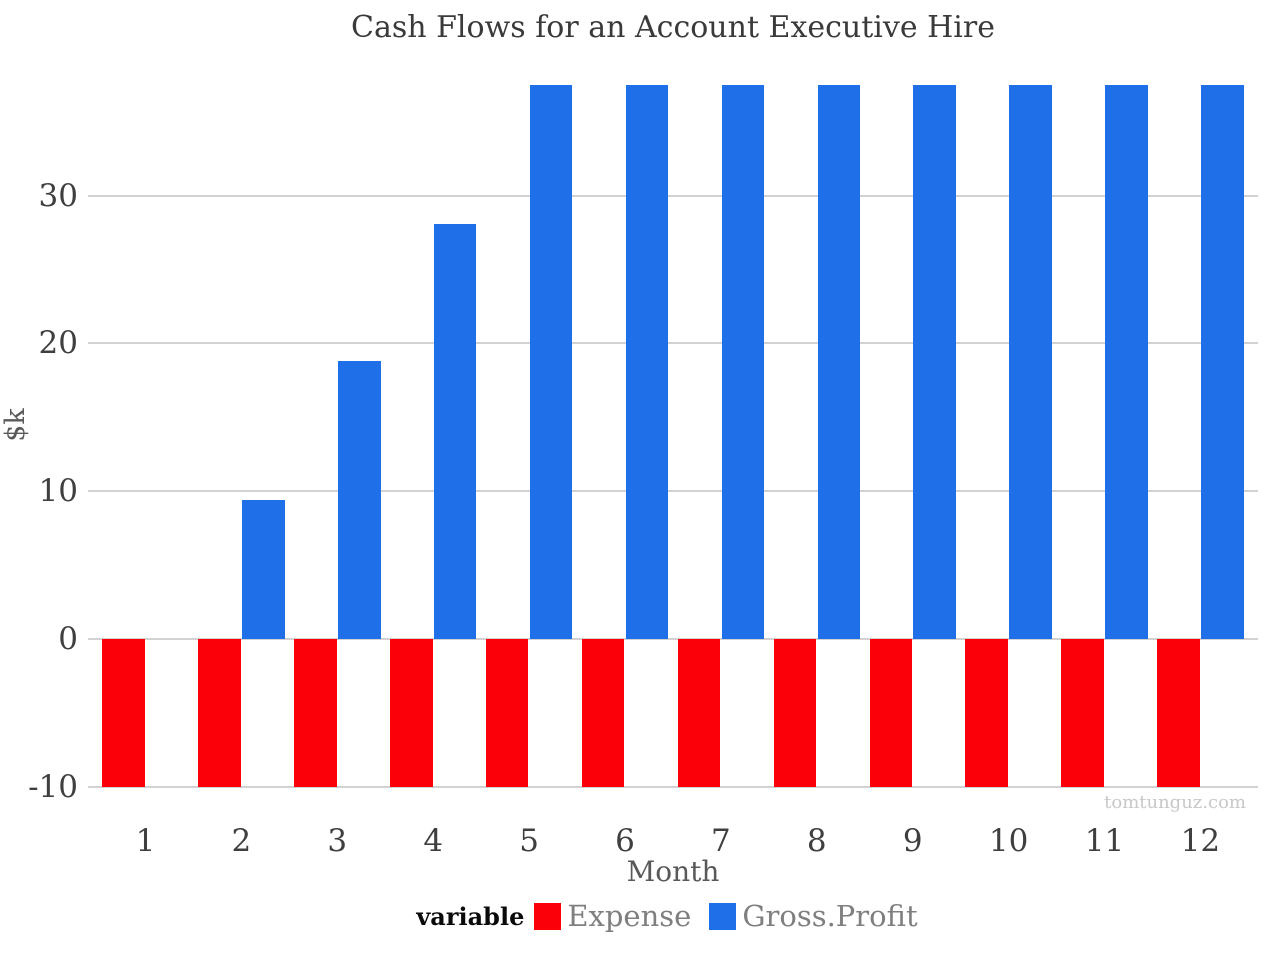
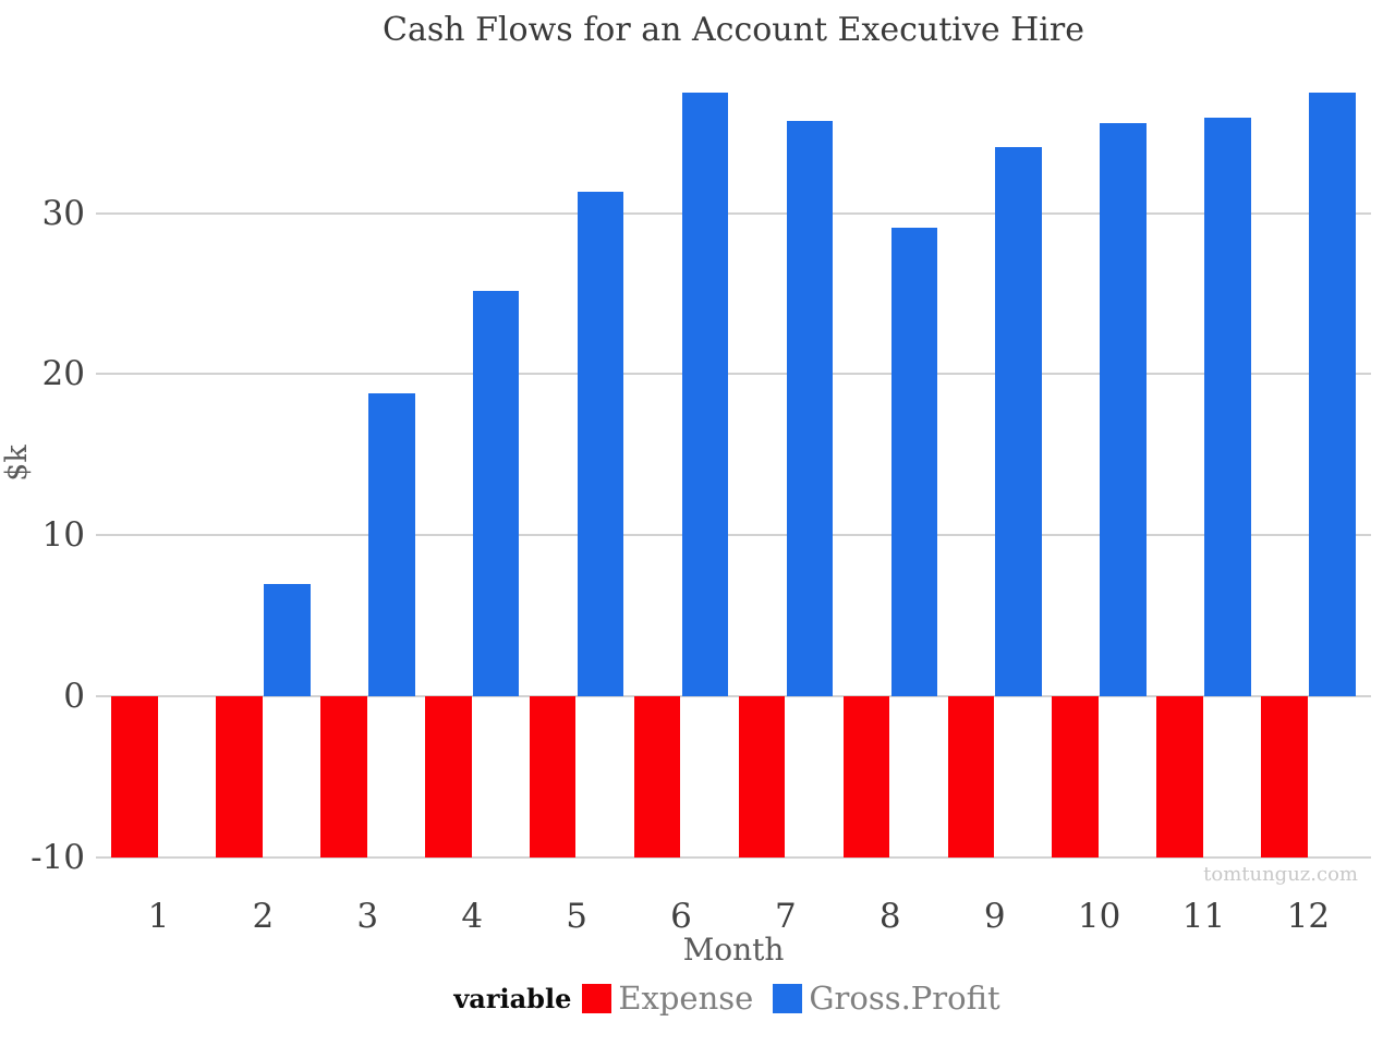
Gross.Profit/2: 9.4 -> 7.0
Gross.Profit/4: 28.1 -> 25.2
Gross.Profit/5: 37.5 -> 31.3
Gross.Profit/7: 37.5 -> 35.7
Gross.Profit/8: 37.5 -> 29.1
Gross.Profit/9: 37.5 -> 34.1
Gross.Profit/10: 37.5 -> 35.6
Gross.Profit/11: 37.5 -> 35.9
